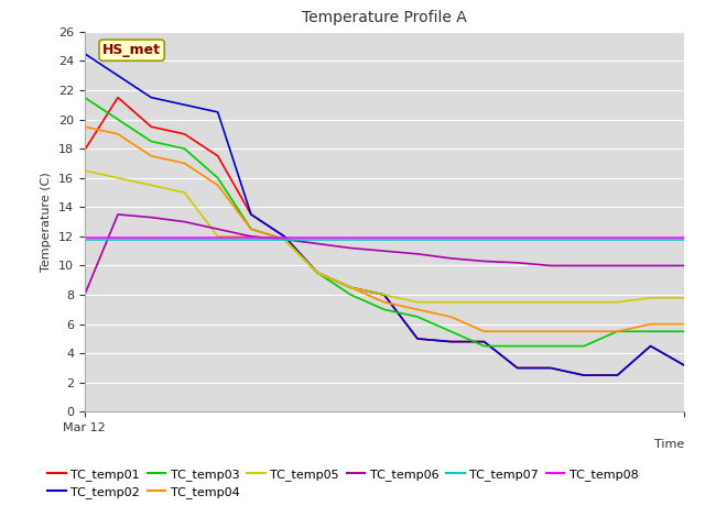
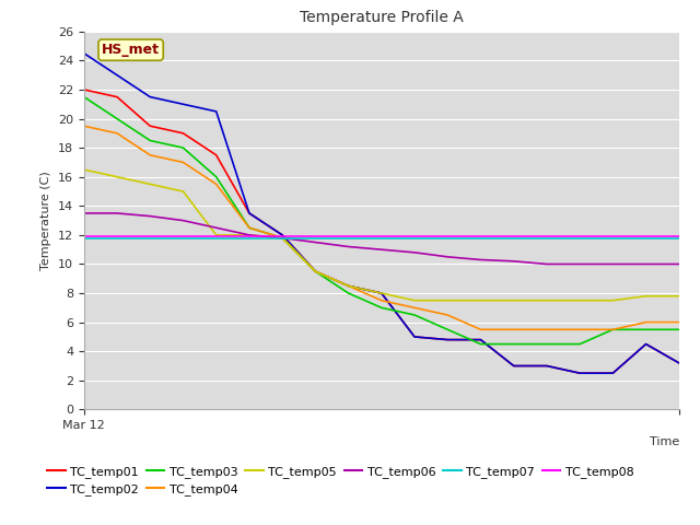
TC_temp01/Mar 12: 17.9 -> 22.0
TC_temp06/Mar 12: 8.0 -> 13.5
